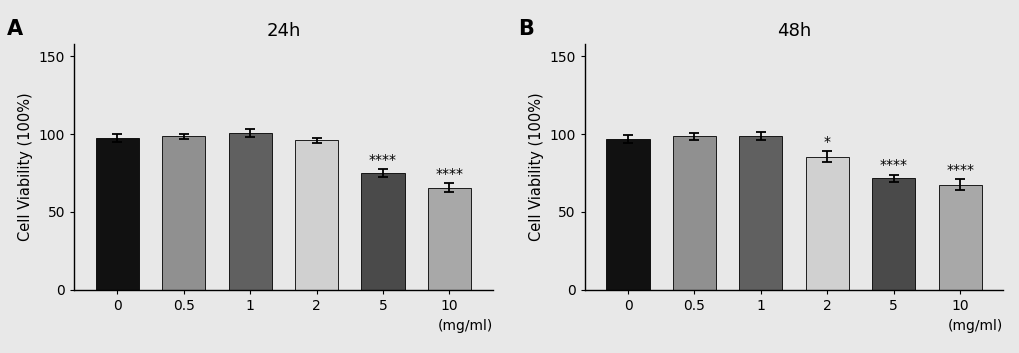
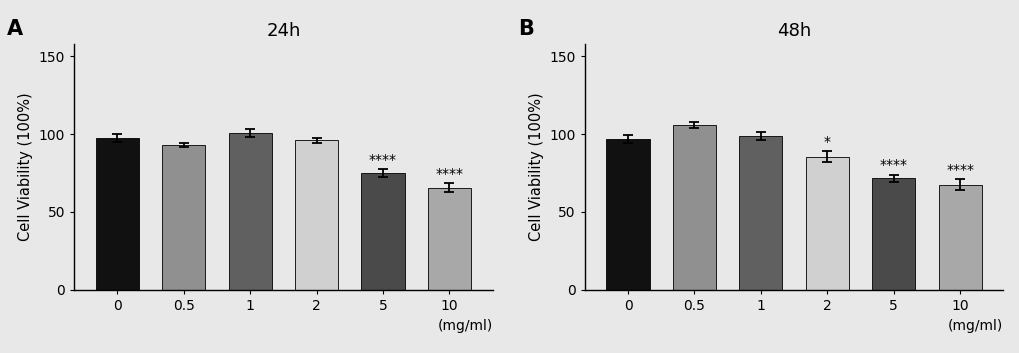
24h/0.5: 98 -> 93
48h/0.5: 98 -> 106
